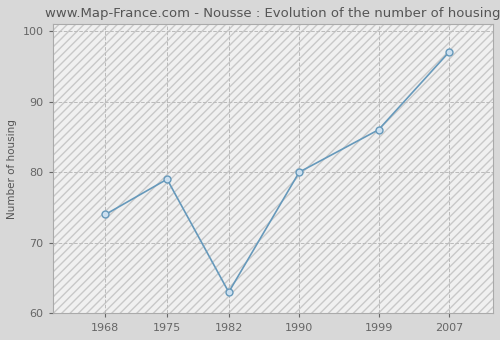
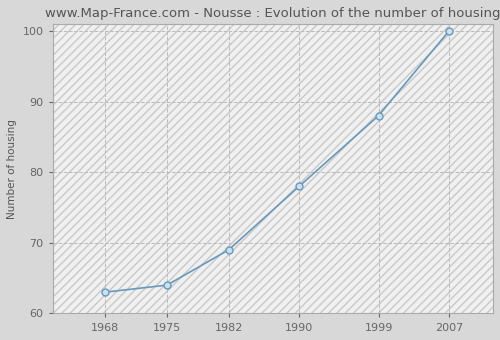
1968: 74 -> 63
1975: 79 -> 64
1982: 63 -> 69
1990: 80 -> 78
1999: 86 -> 88
2007: 97 -> 100
